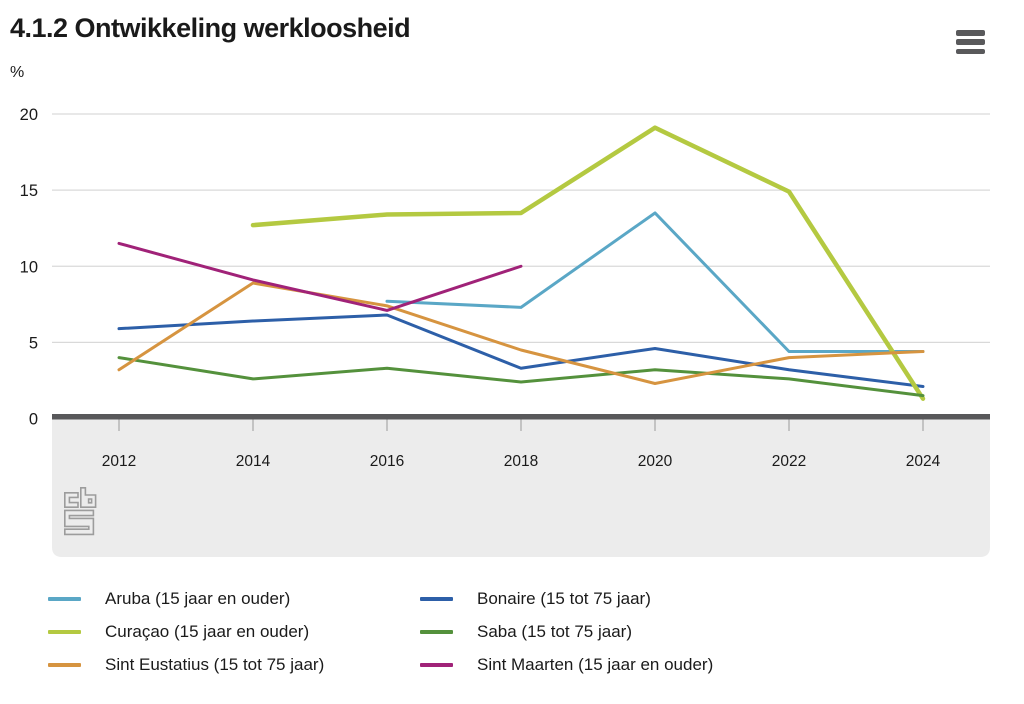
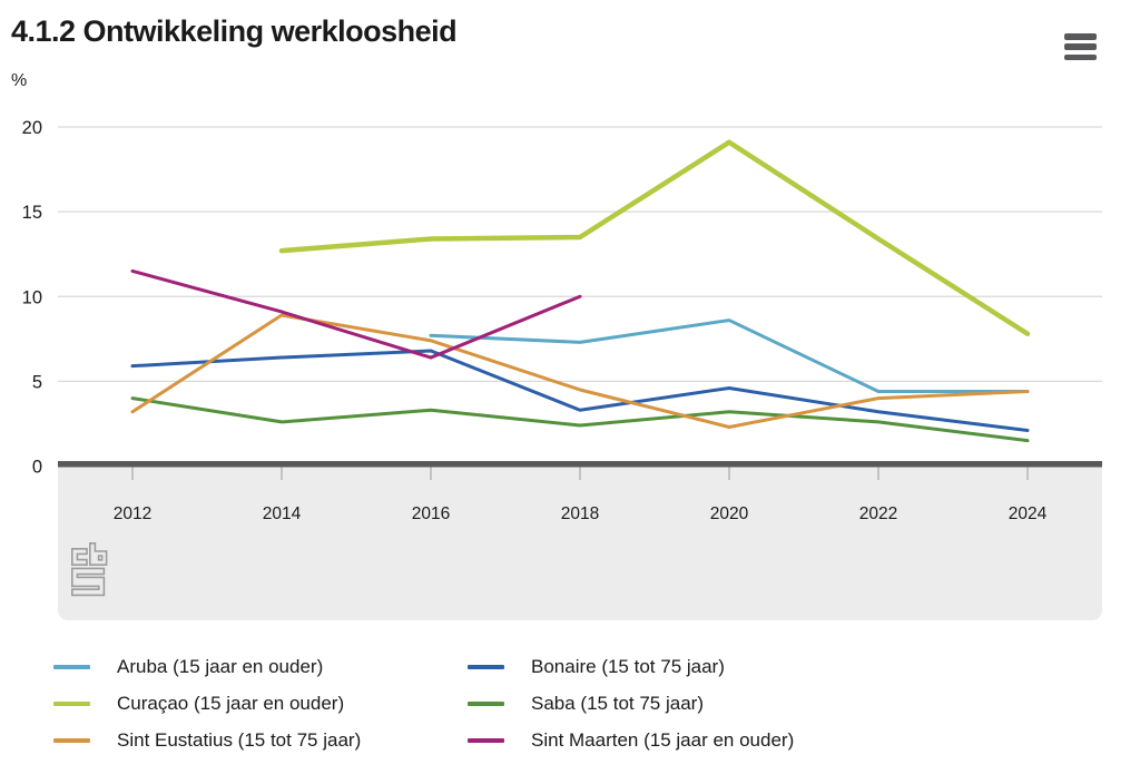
Sint Maarten (15 jaar en ouder)/2016: 7.1 -> 6.4
Aruba (15 jaar en ouder)/2020: 13.5 -> 8.6
Curaçao (15 jaar en ouder)/2022: 14.9 -> 13.4
Curaçao (15 jaar en ouder)/2024: 1.3 -> 7.8
